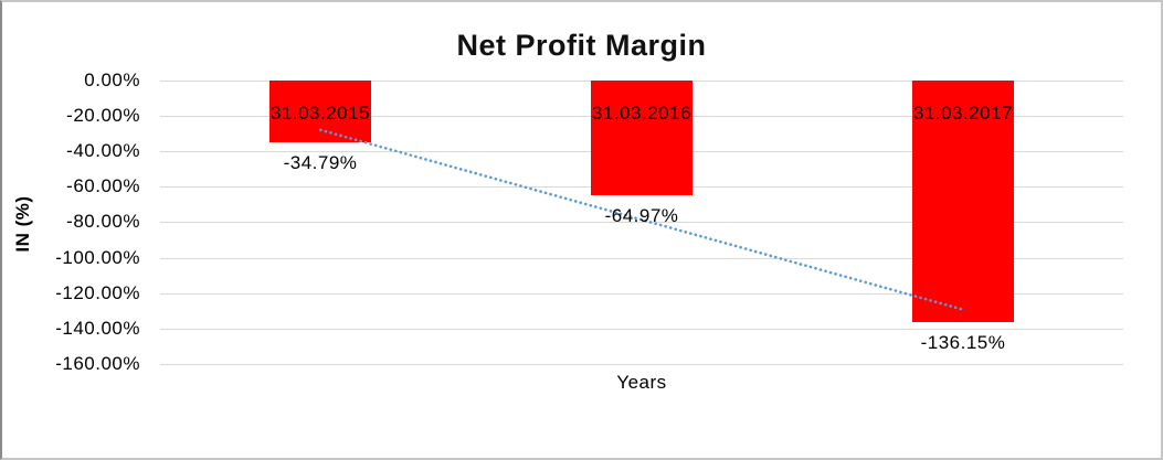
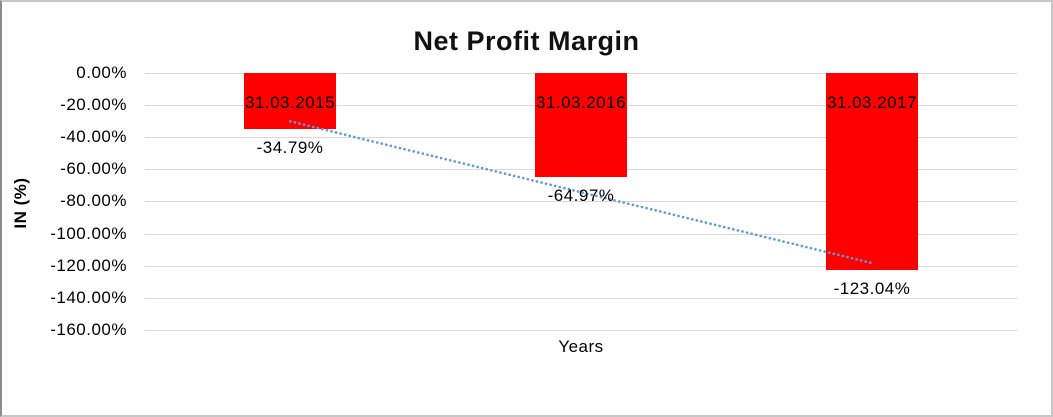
31.03.2017: -136.15% -> -123.04%
